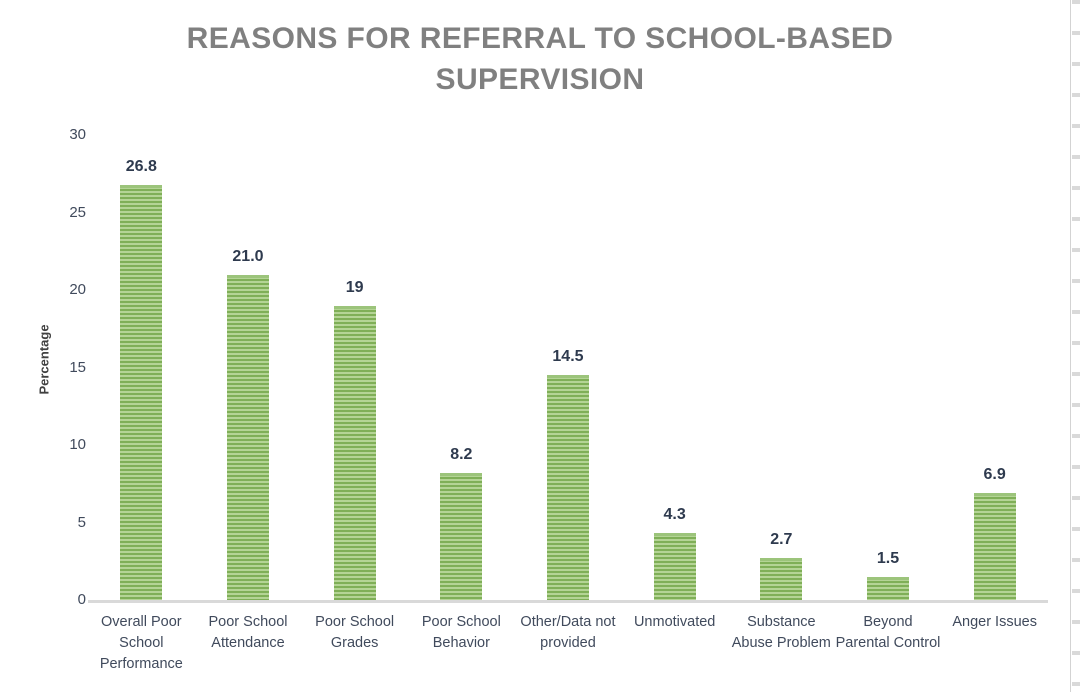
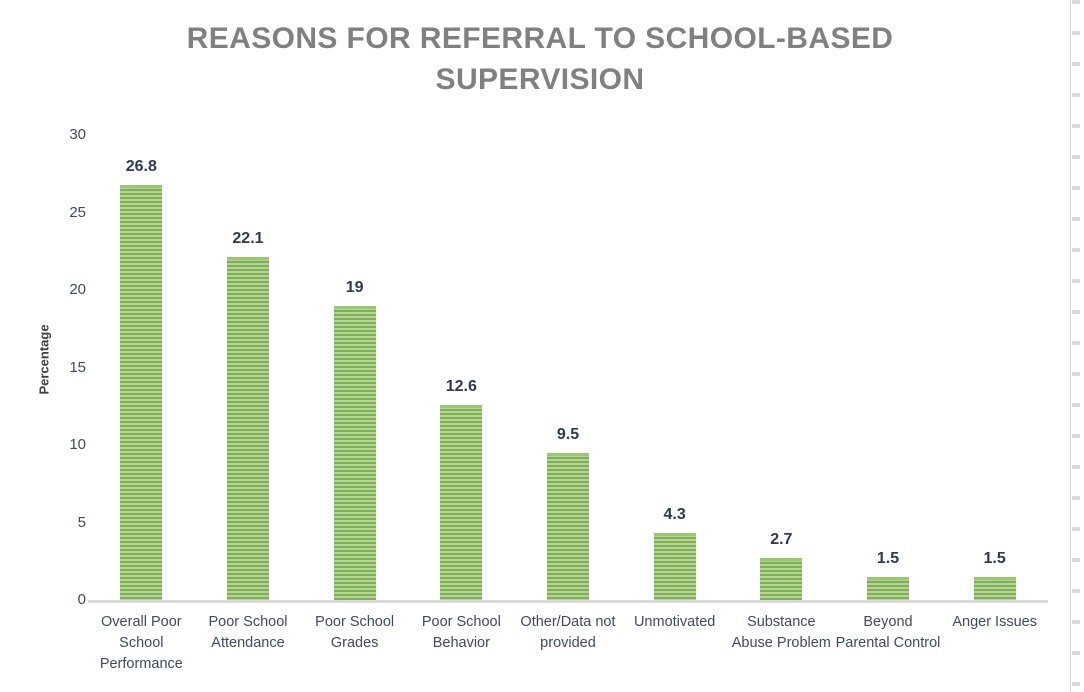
Poor School Attendance: 21.0 -> 22.1
Poor School Behavior: 8.2 -> 12.6
Other/Data not provided: 14.5 -> 9.5
Anger Issues: 6.9 -> 1.5
